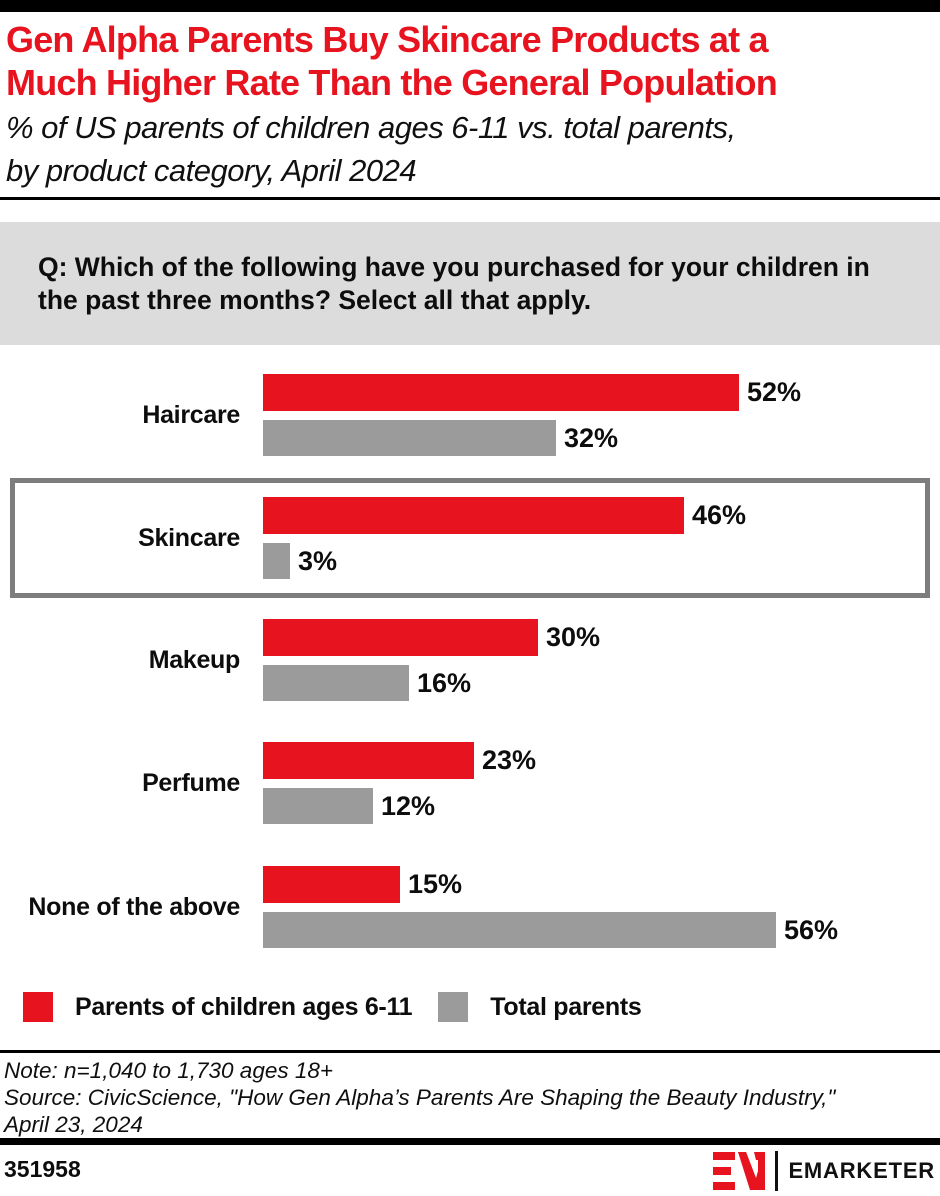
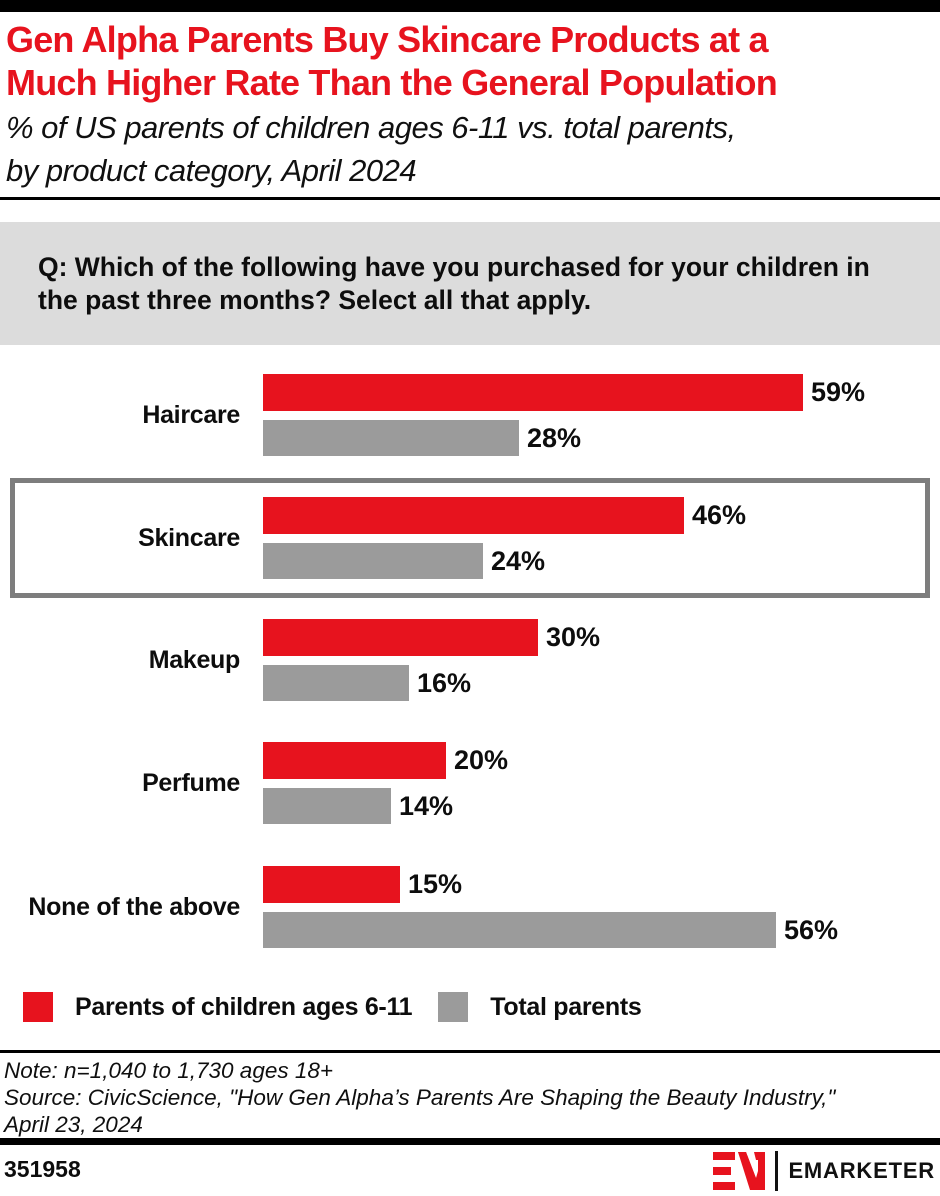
Parents of children ages 6-11/Haircare: 52% -> 59%
Total parents/Haircare: 32% -> 28%
Total parents/Skincare: 3% -> 24%
Parents of children ages 6-11/Perfume: 23% -> 20%
Total parents/Perfume: 12% -> 14%
